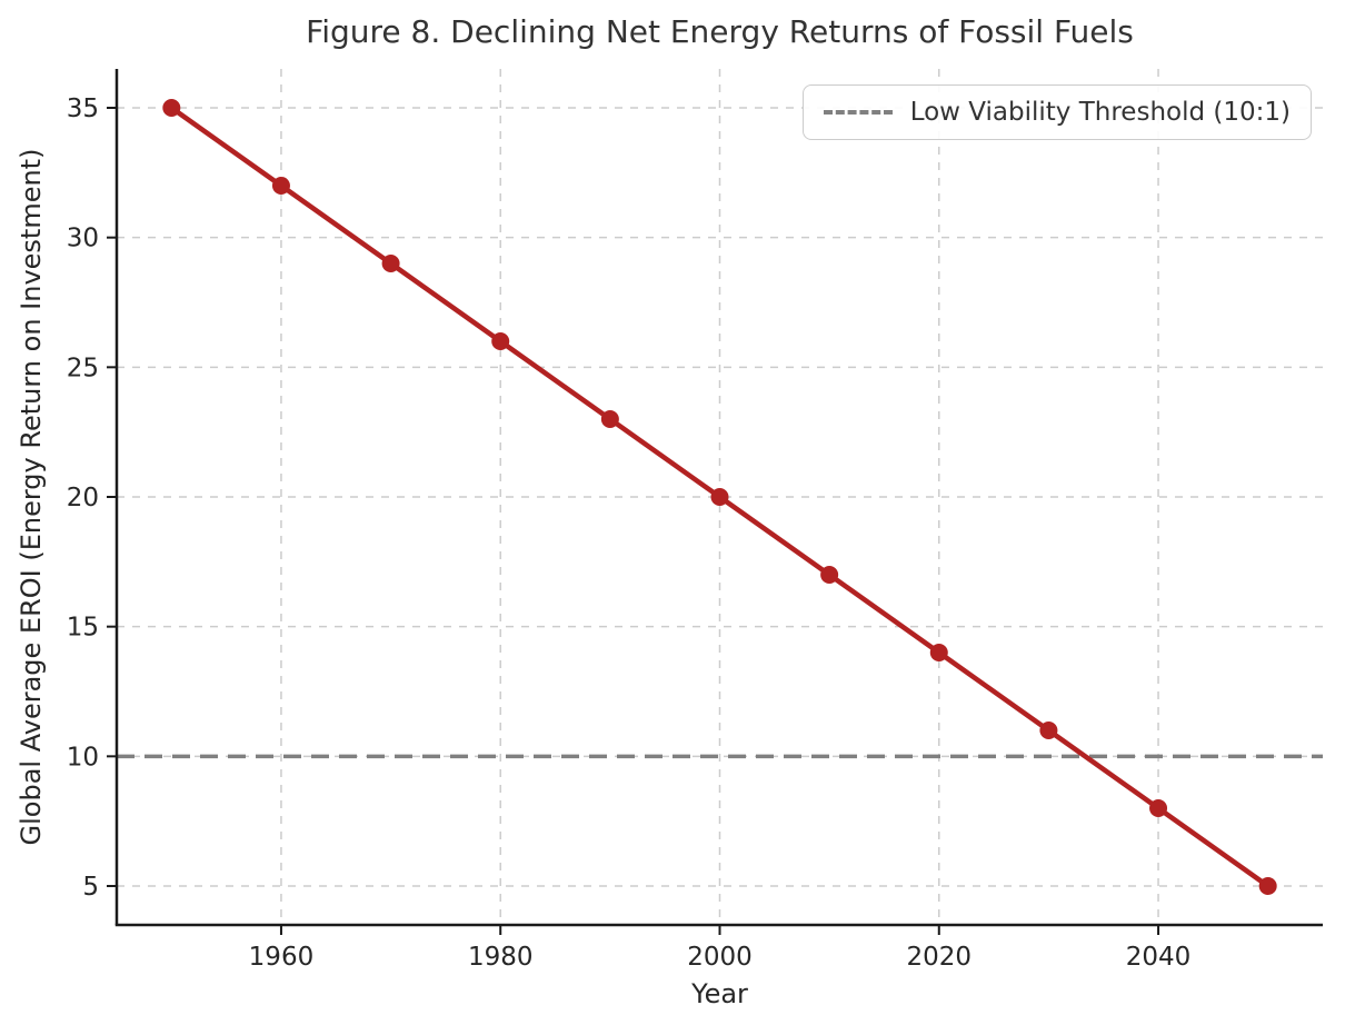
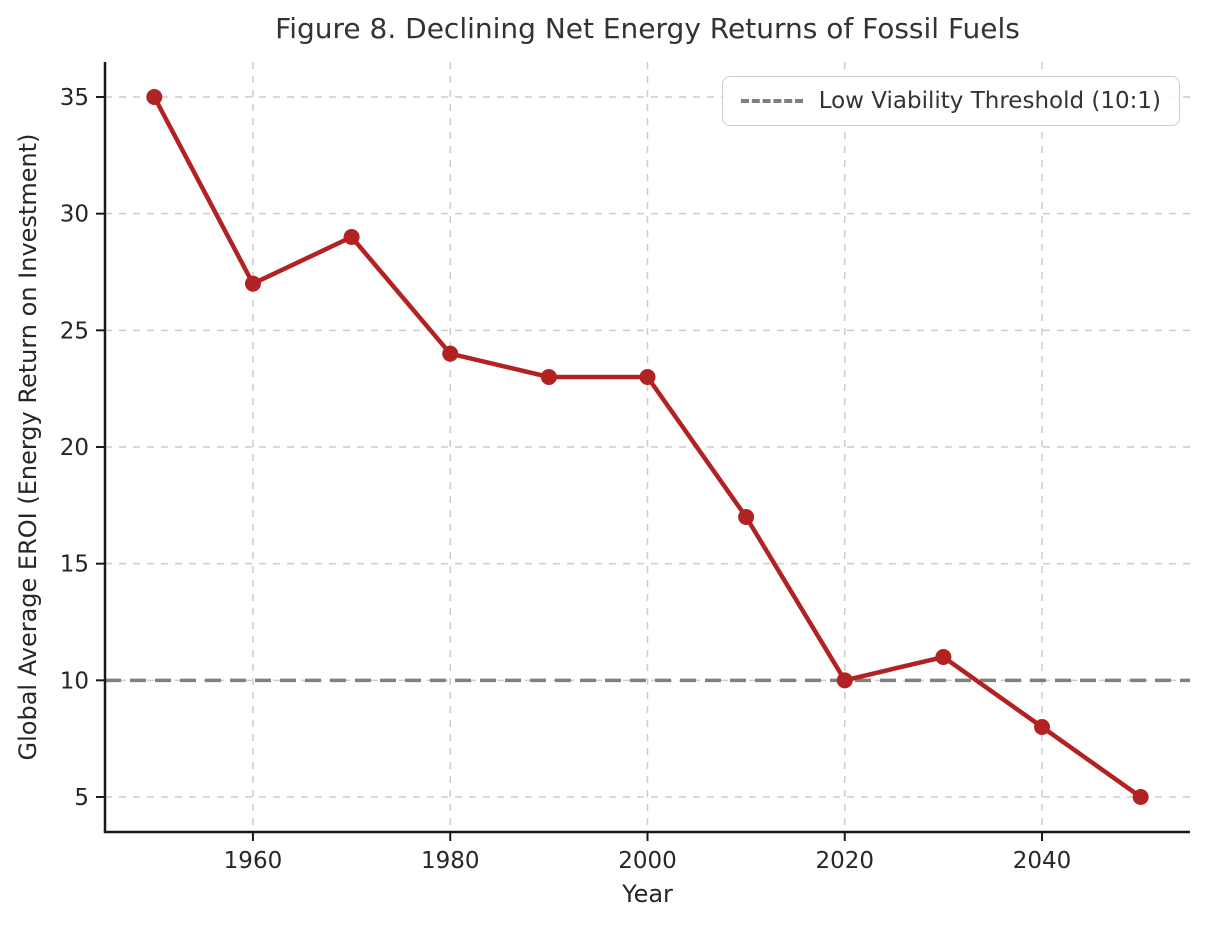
1960: 32 -> 27
1980: 26 -> 24
2000: 20 -> 23
2020: 14 -> 10
